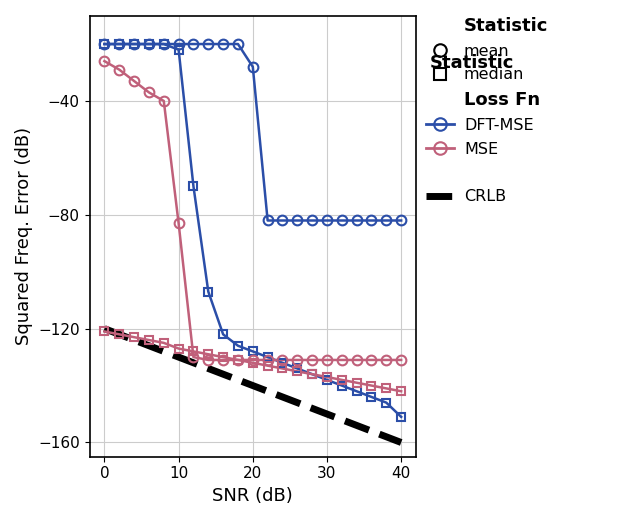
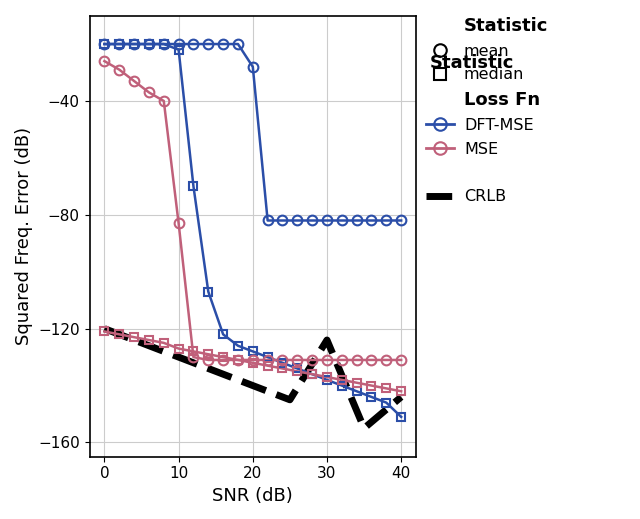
CRLB/30: -150 -> -124
CRLB/40: -160 -> -144
